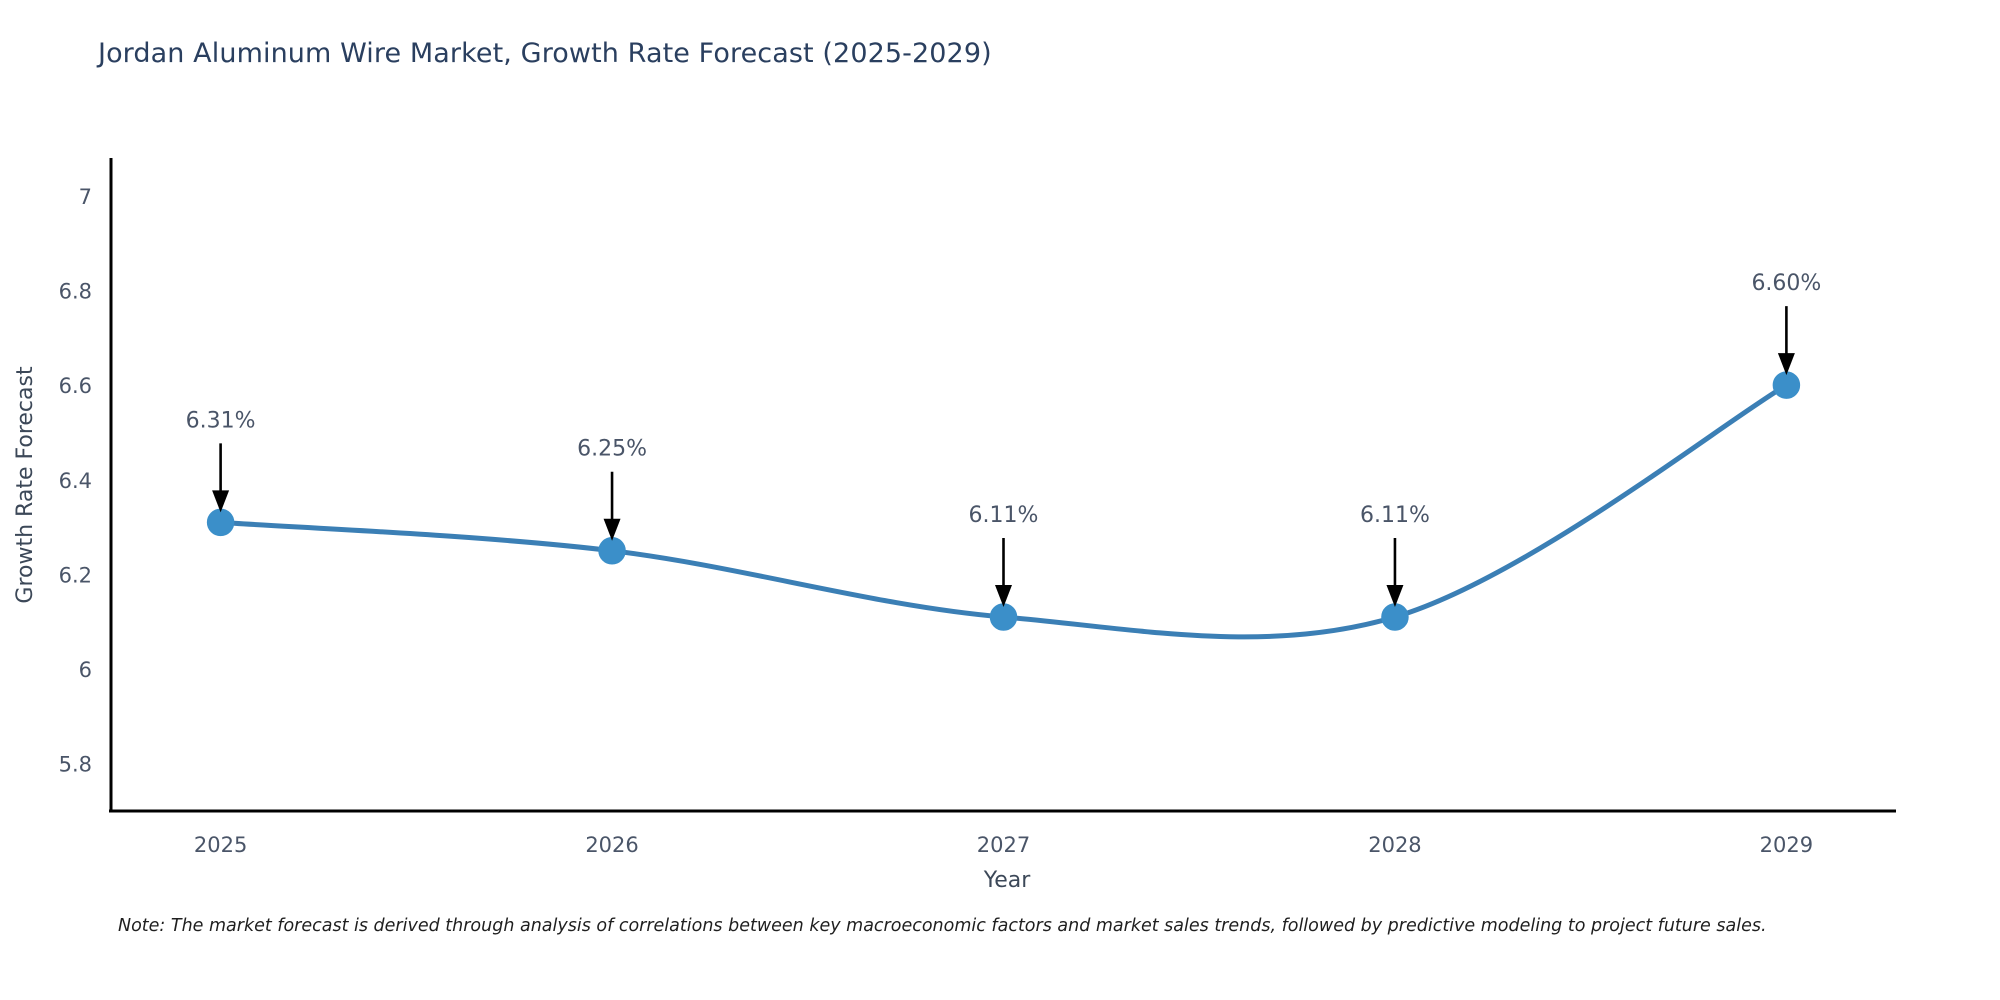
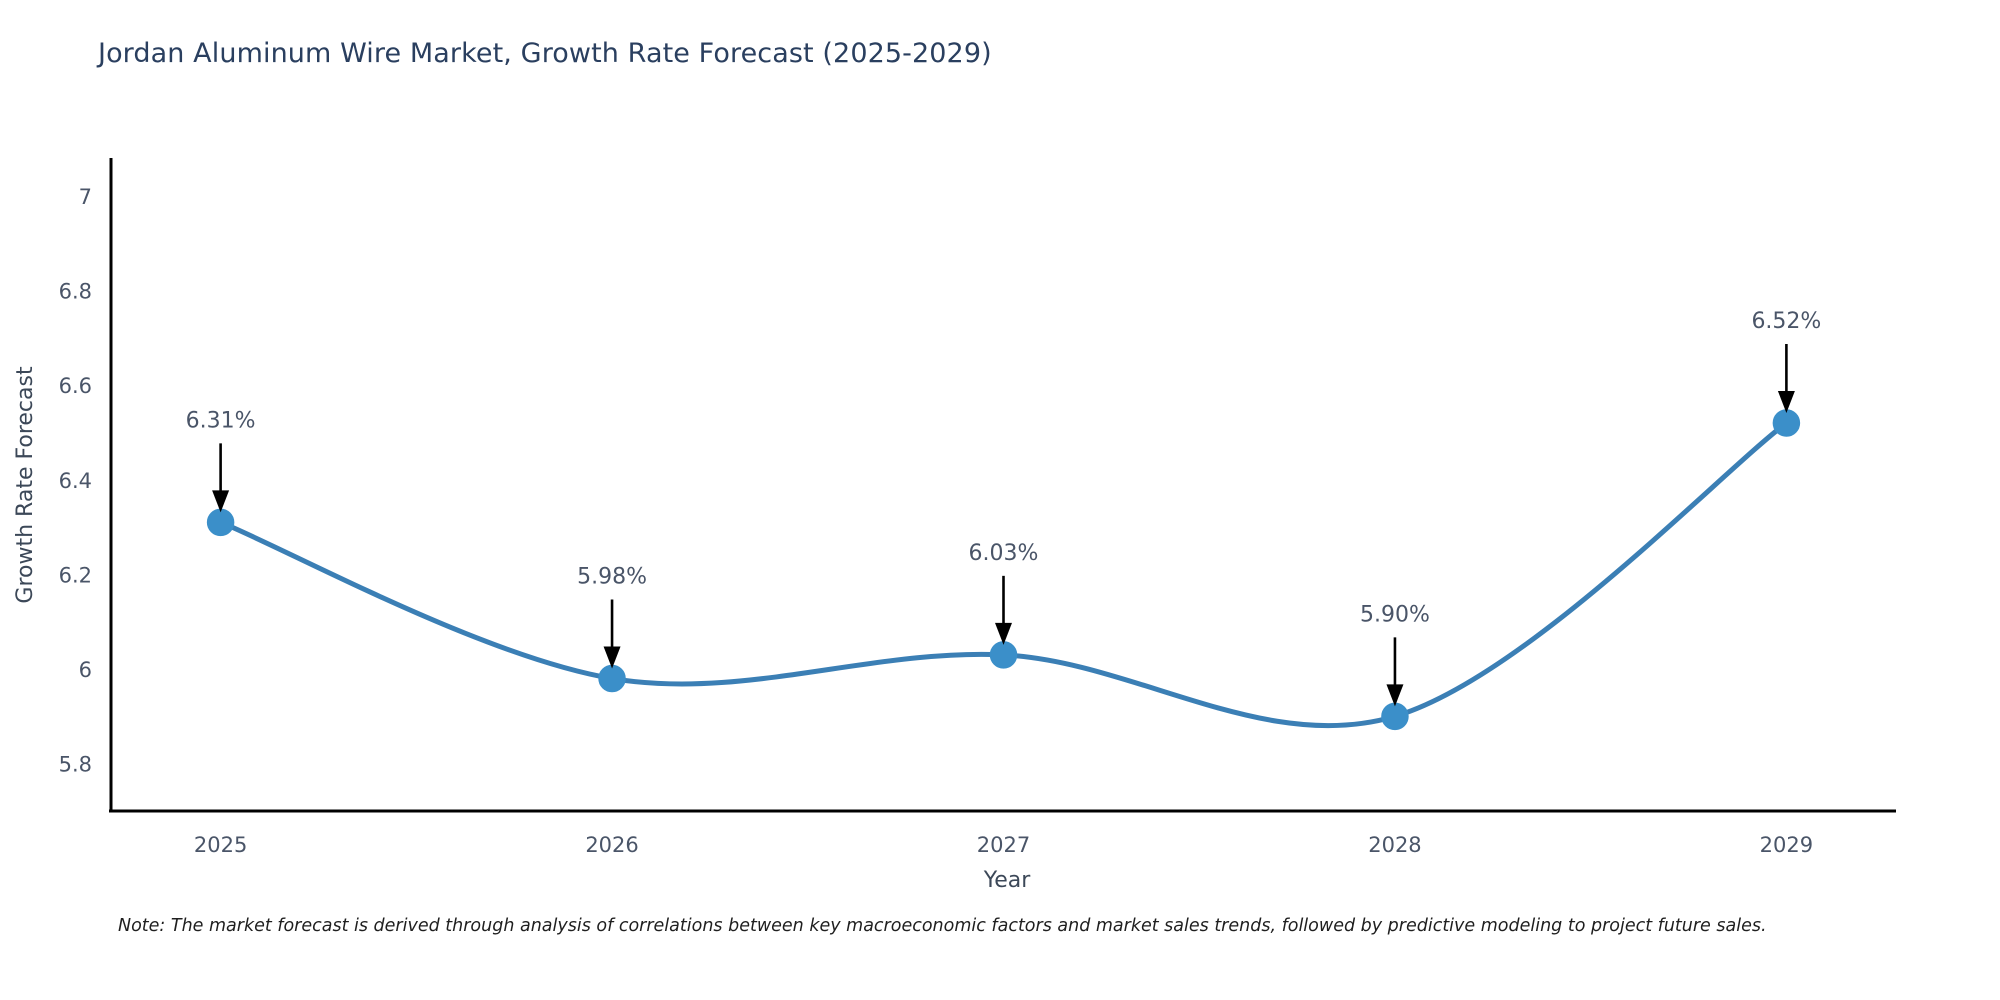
2026: 6.25% -> 5.98%
2027: 6.11% -> 6.03%
2028: 6.11% -> 5.90%
2029: 6.60% -> 6.52%
